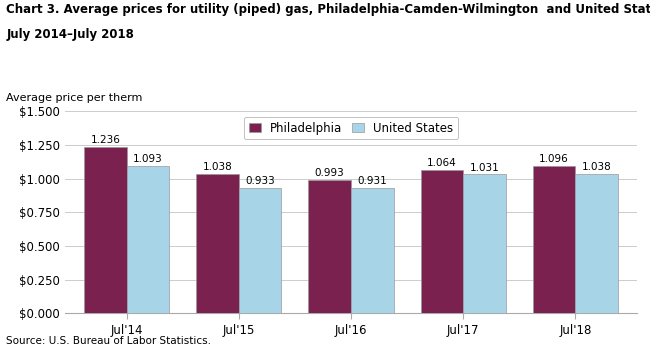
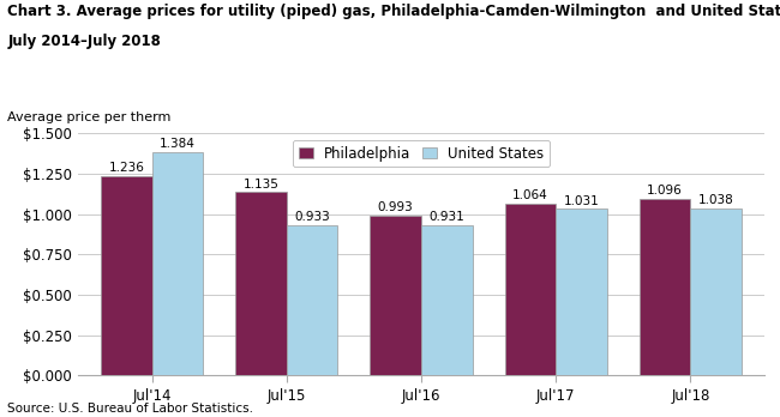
United States/Jul'14: 1.093 -> 1.384
Philadelphia/Jul'15: 1.038 -> 1.135
